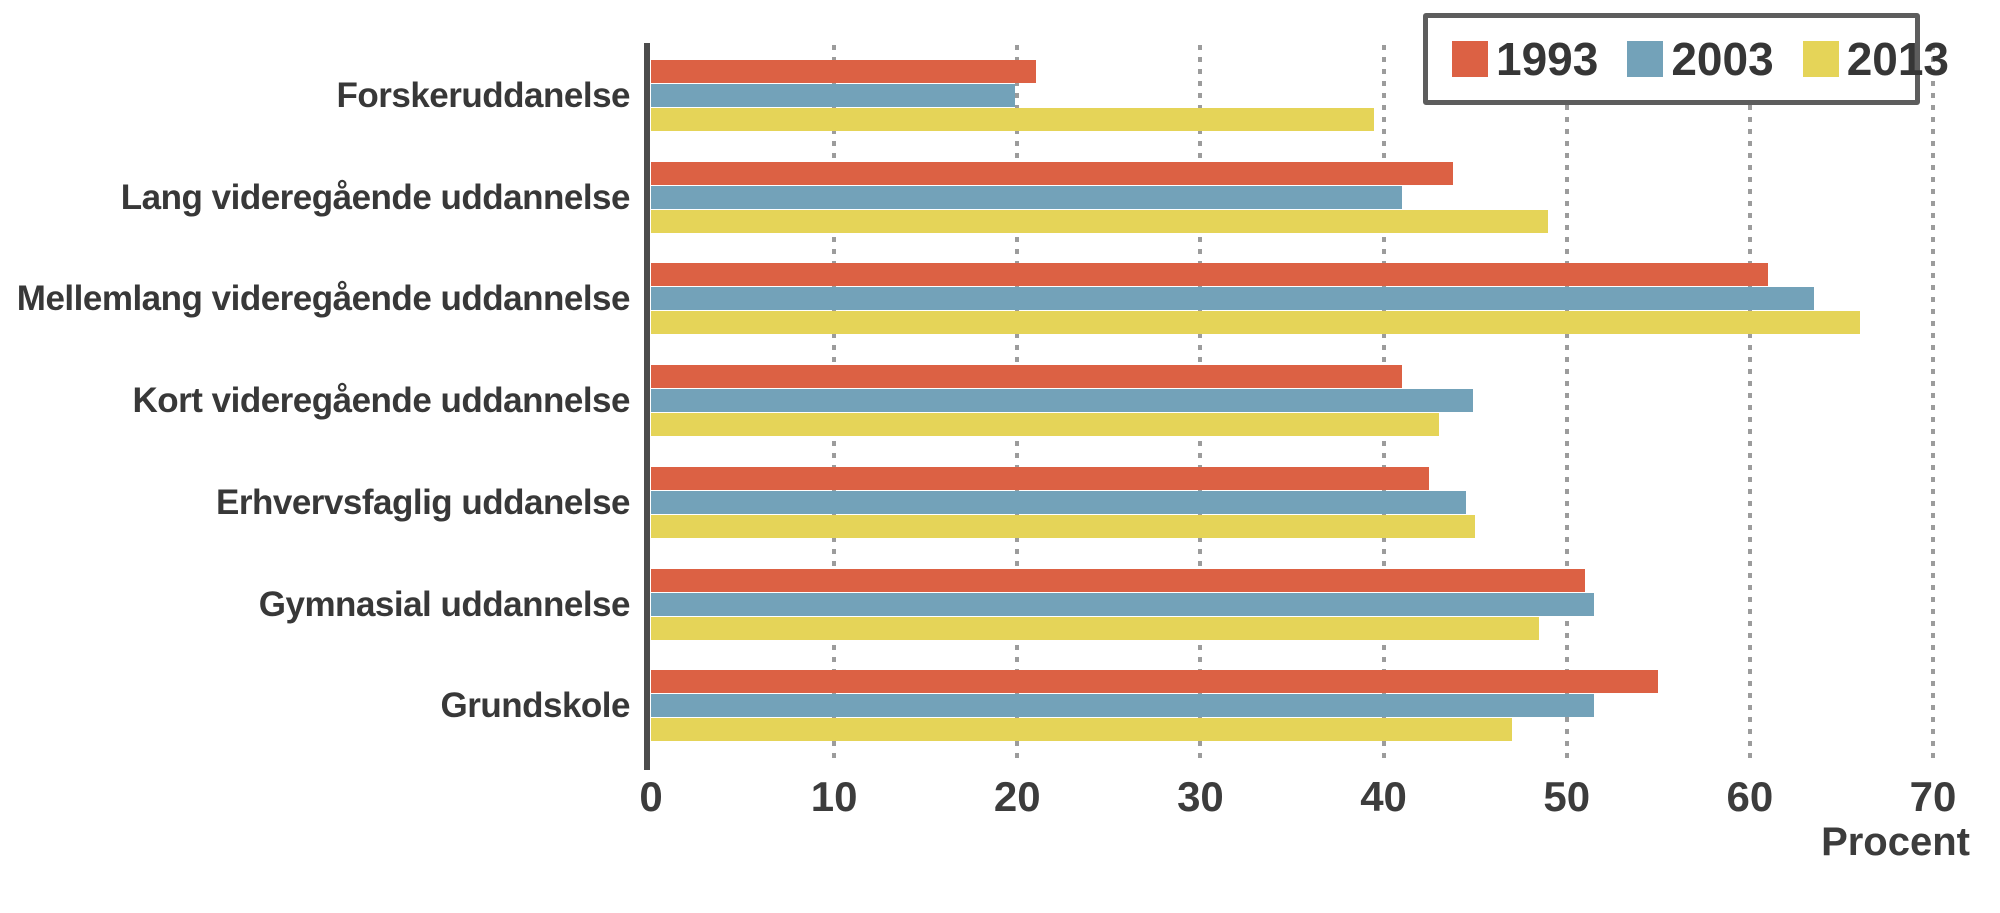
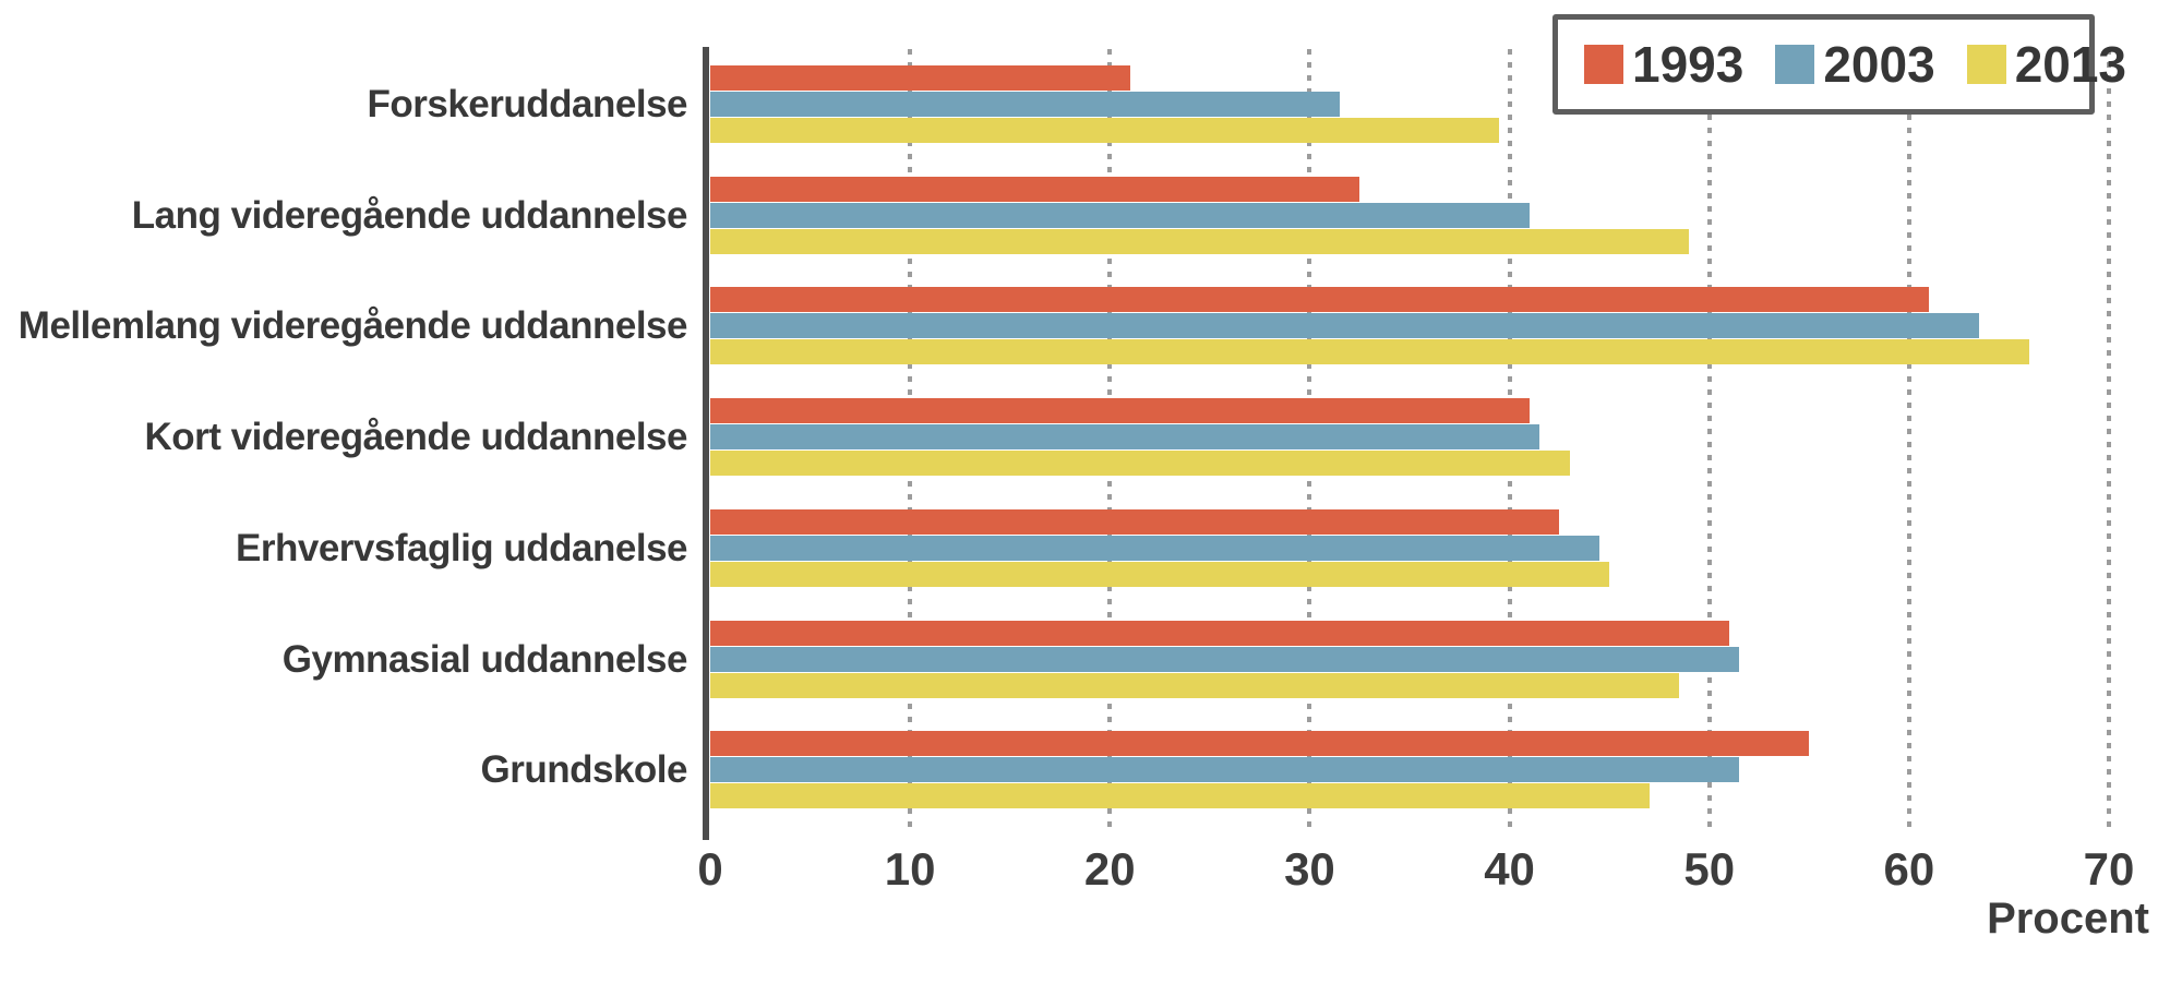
2003/Forskeruddanelse: 19.9 -> 31.5
1993/Lang videregående uddannelse: 43.8 -> 32.5
2003/Kort videregående uddannelse: 44.9 -> 41.5
